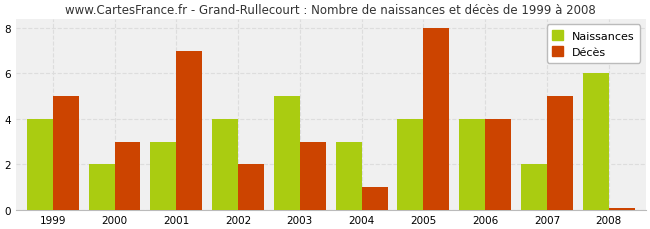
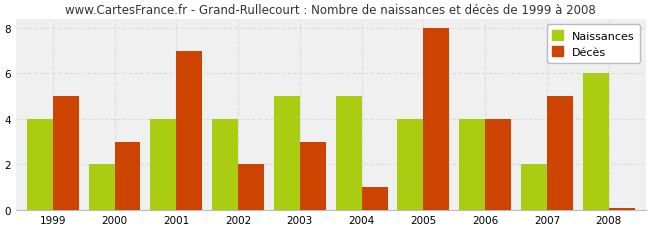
Naissances/2001: 3 -> 4
Naissances/2004: 3 -> 5
